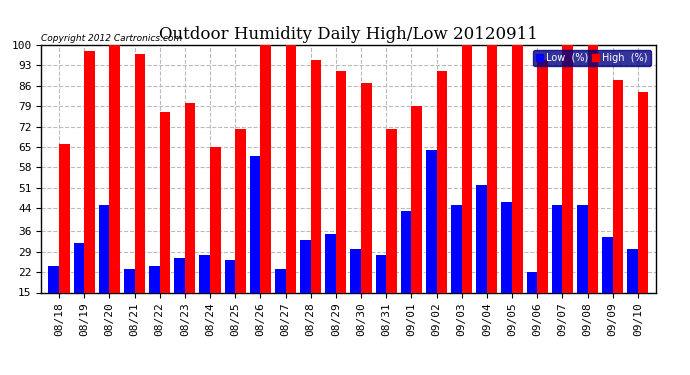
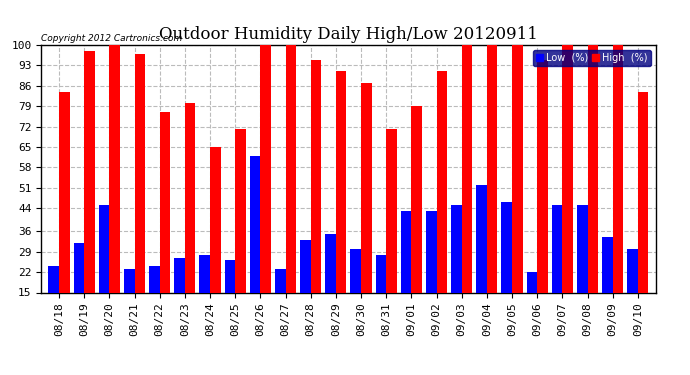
High (%)/08/18: 66 -> 84
Low (%)/09/02: 64 -> 43
High (%)/09/09: 88 -> 100
